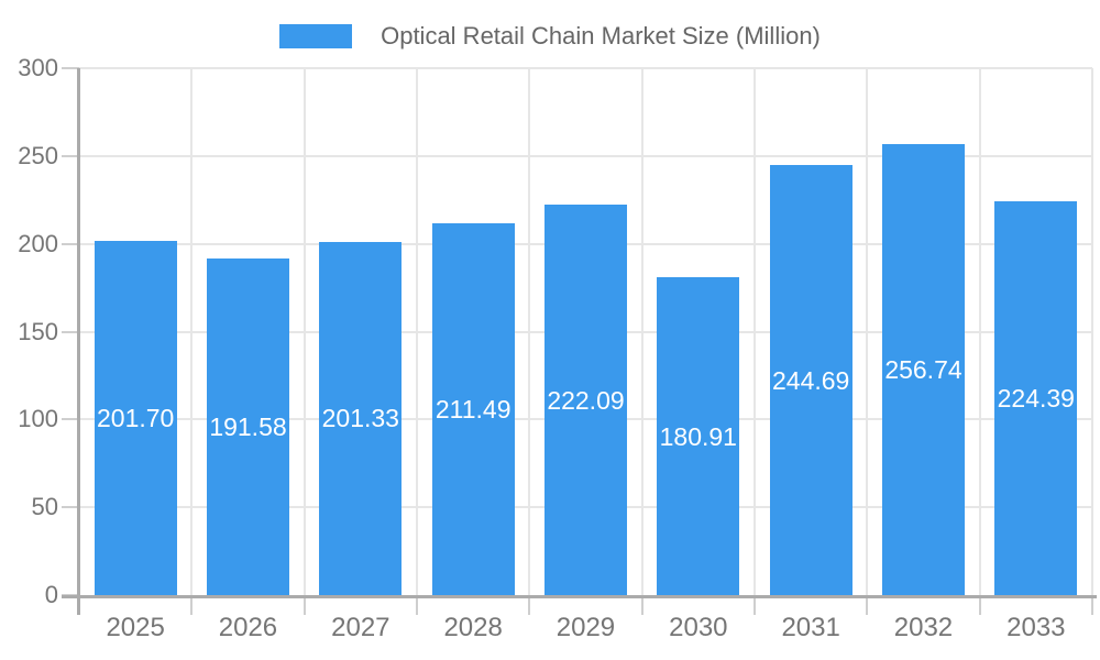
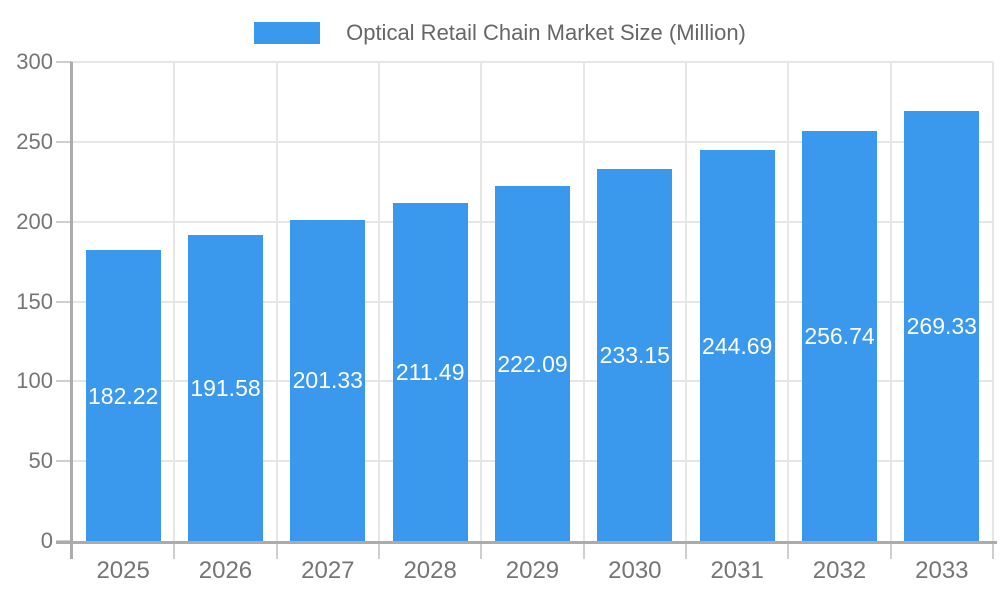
2025: 201.70 -> 182.22
2030: 180.91 -> 233.15
2033: 224.39 -> 269.33
